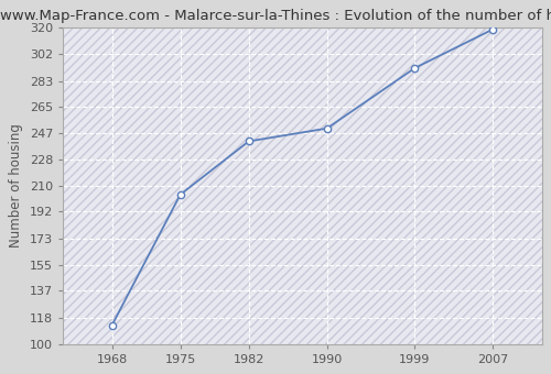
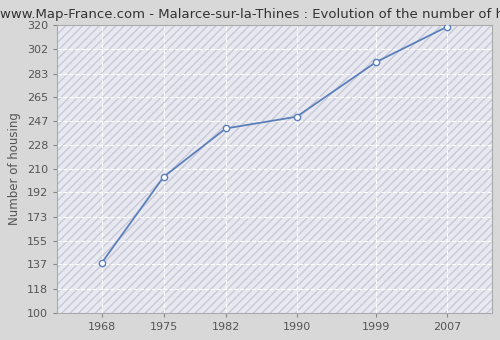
1968: 113 -> 138
